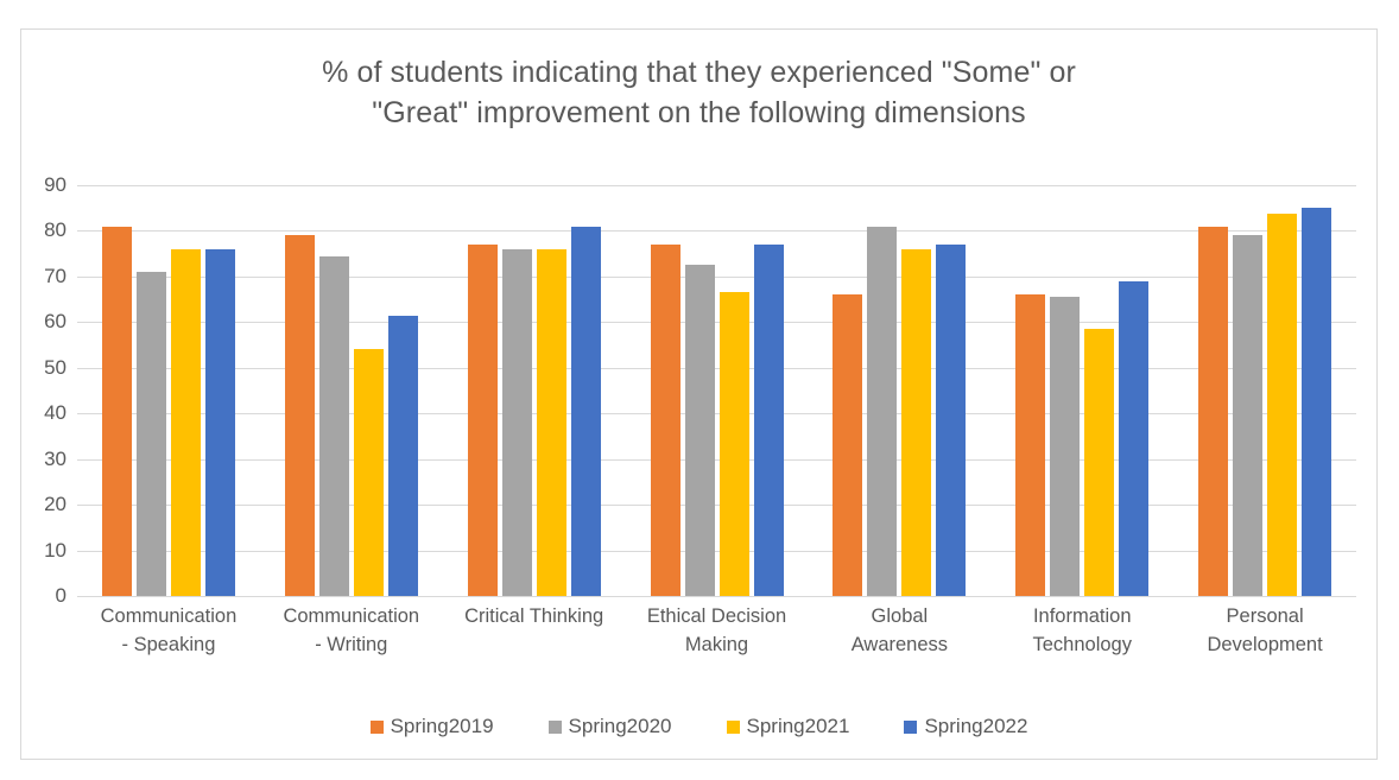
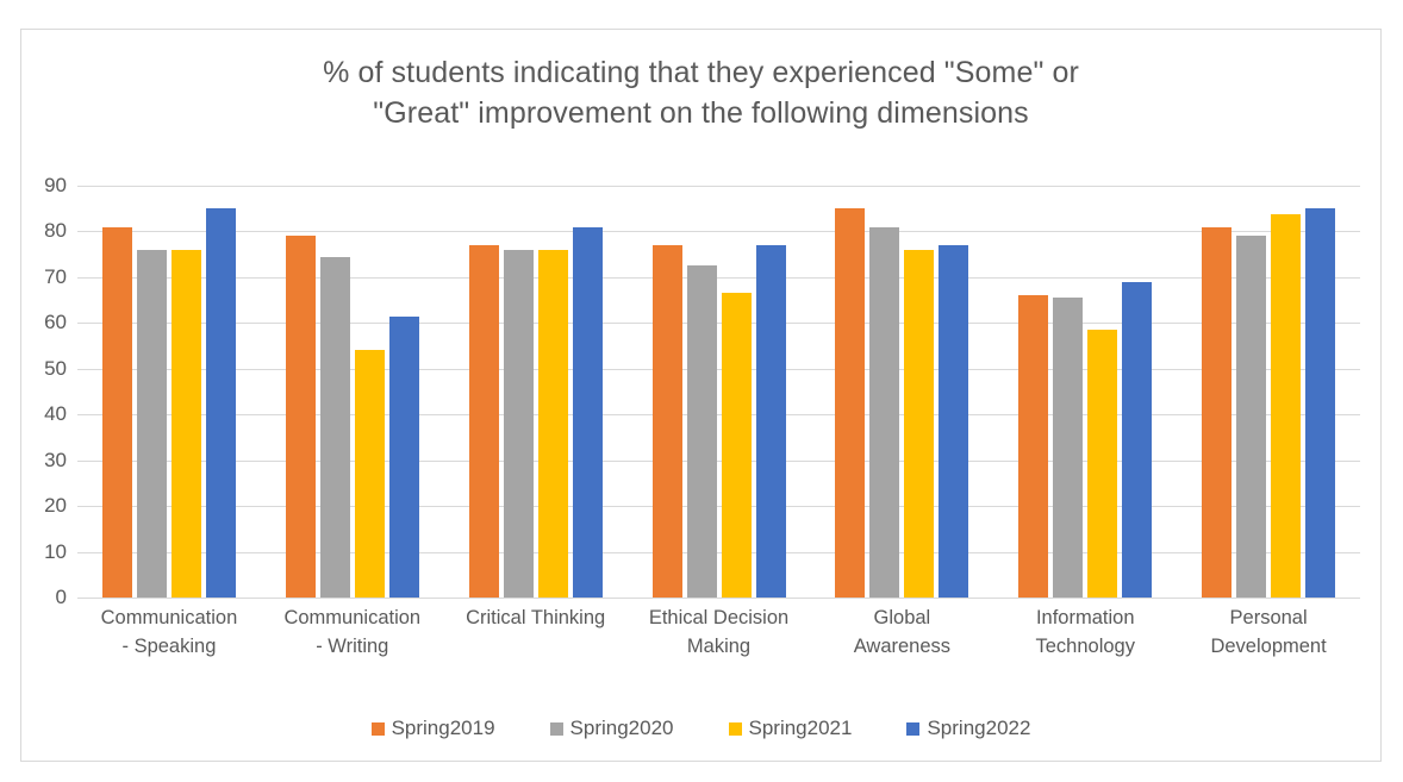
Spring2020/Communication - Speaking: 71 -> 76
Spring2022/Communication - Speaking: 76 -> 85
Spring2019/Global Awareness: 66 -> 85
